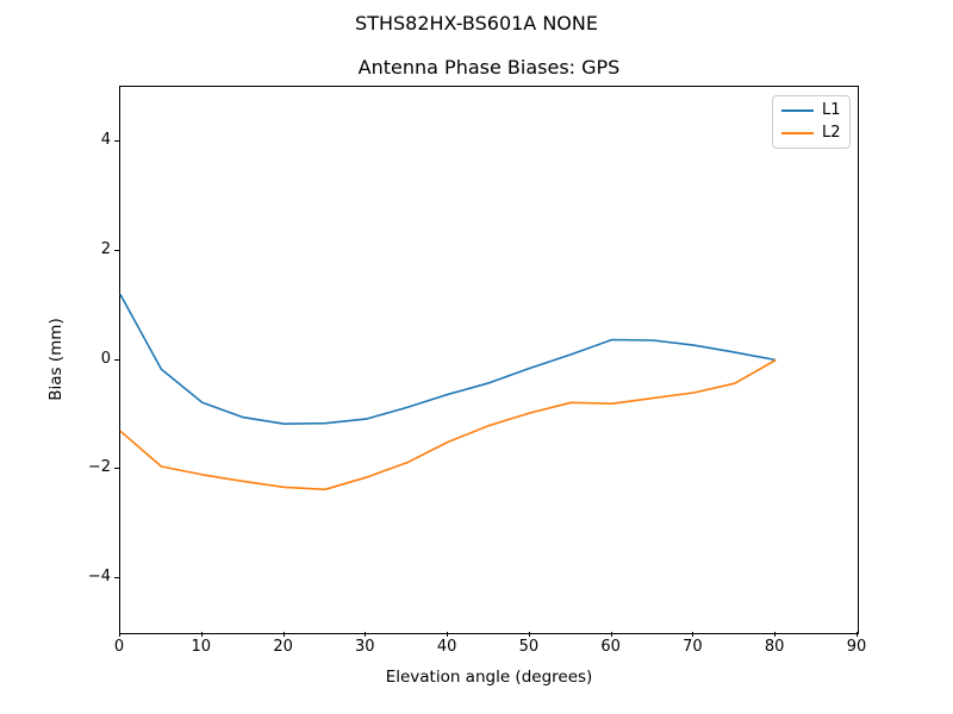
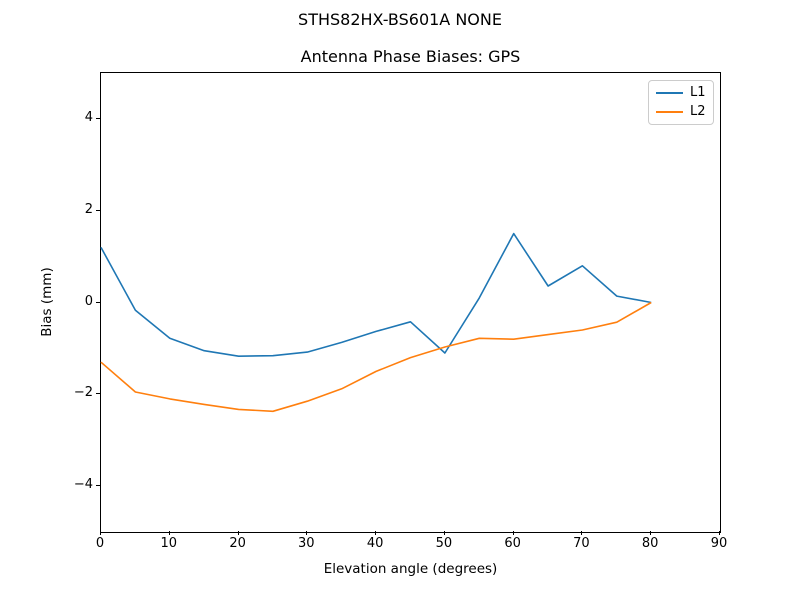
L1/50: -0.1 -> -1.1
L1/60: 0.4 -> 1.5
L1/70: 0.3 -> 0.8
